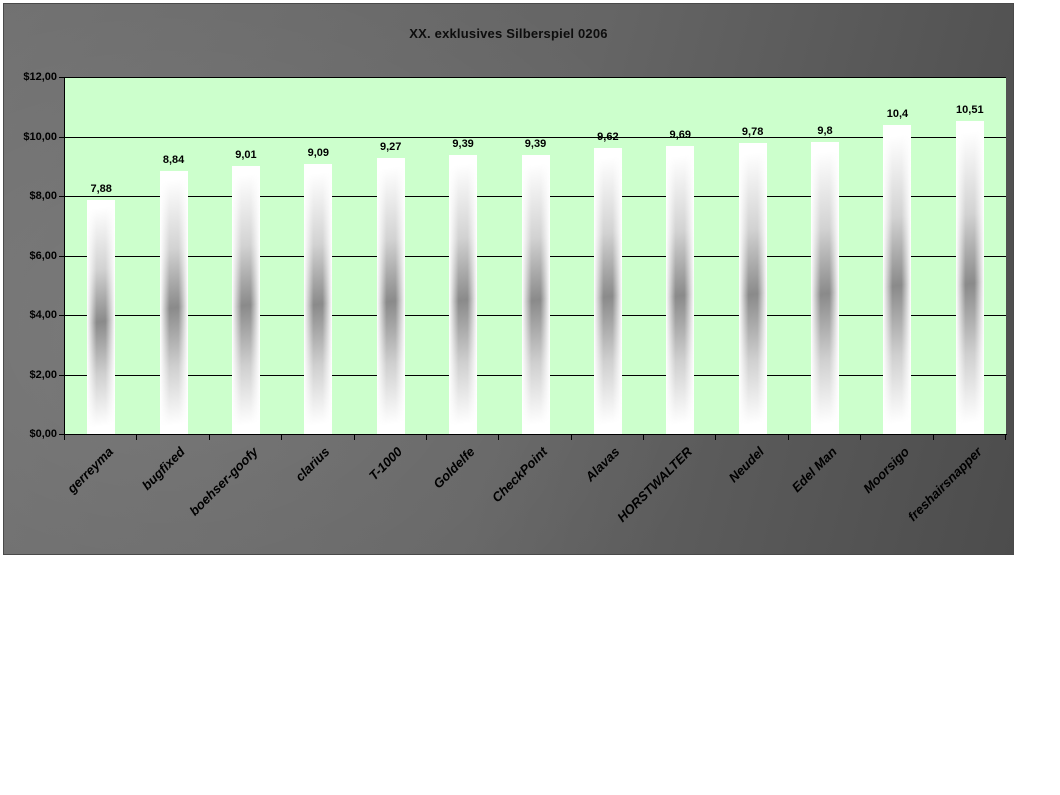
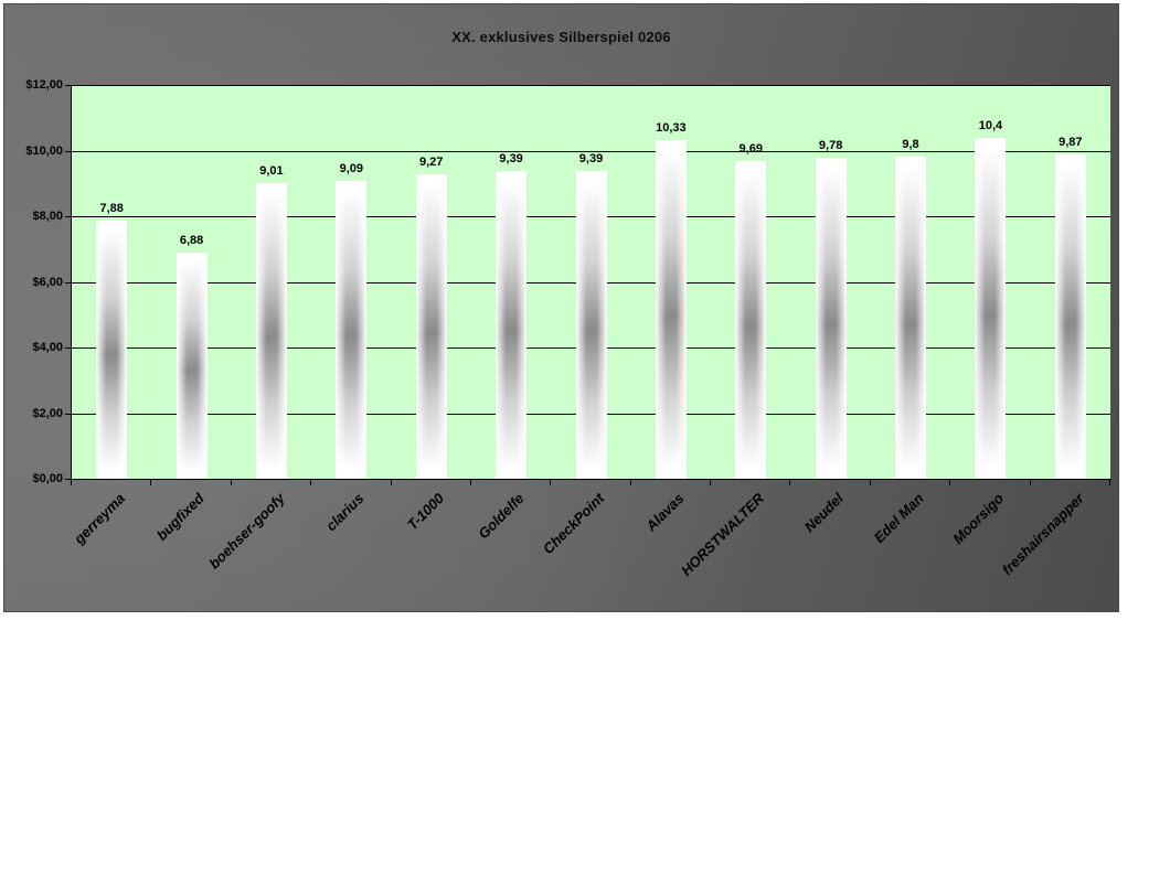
bugfixed: 8,84 -> 6,88
Alavas: 9,62 -> 10,33
freshairsnapper: 10,51 -> 9,87
